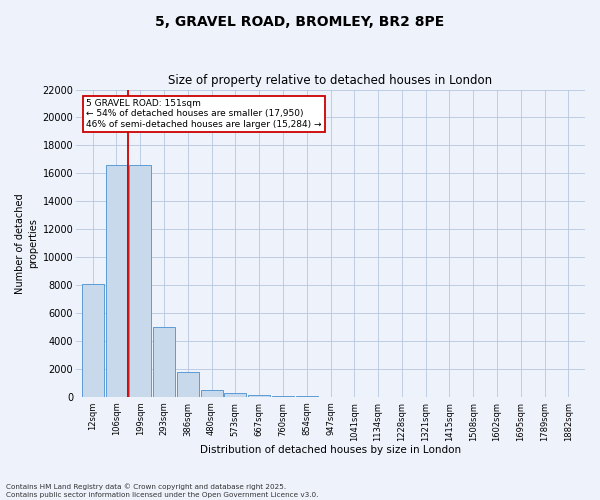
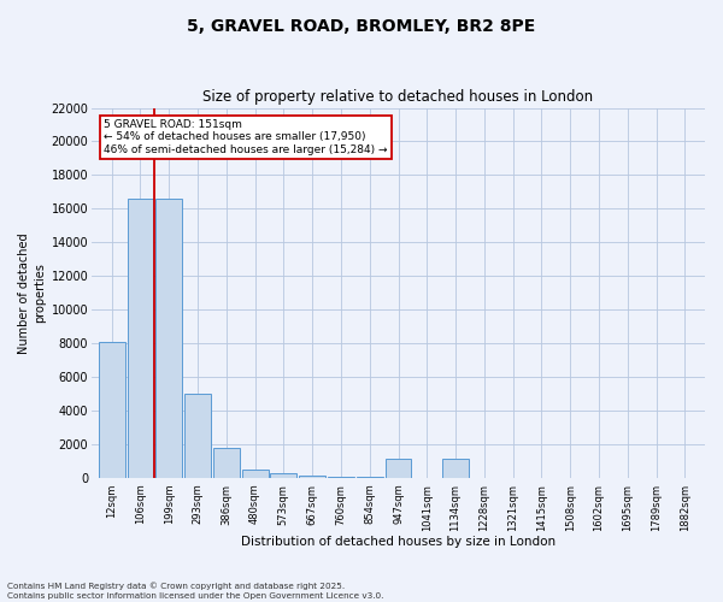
947sqm: 0 -> 1100
1134sqm: 0 -> 1100
